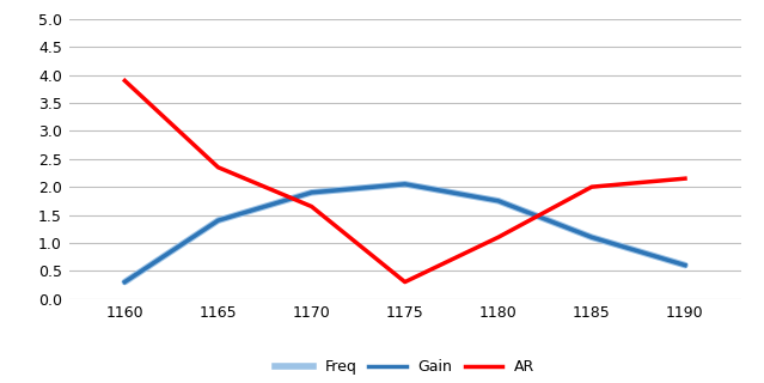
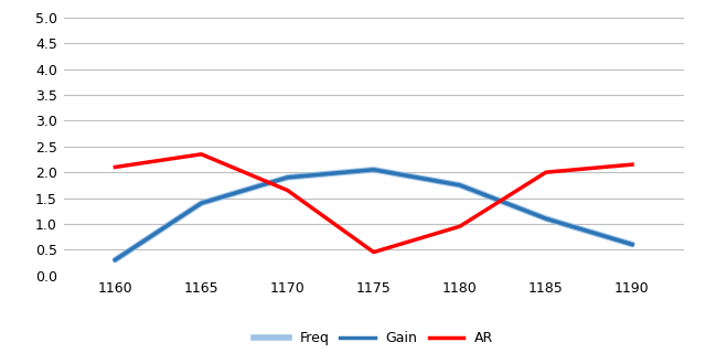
AR/1160: 3.90 -> 2.10
AR/1175: 0.30 -> 0.45
AR/1180: 1.10 -> 0.95
